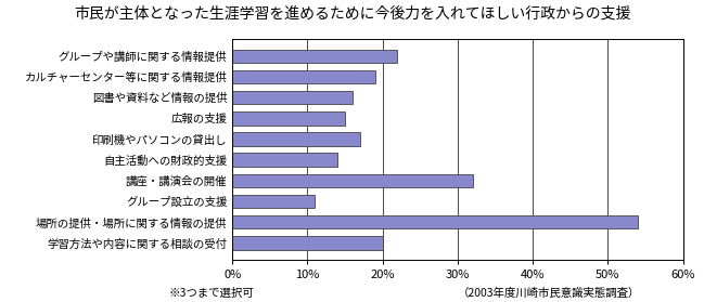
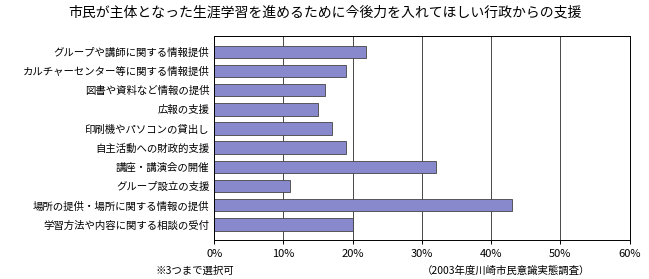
自主活動への財政的支援: 14% -> 19%
場所の提供・場所に関する情報の提供: 54% -> 43%
